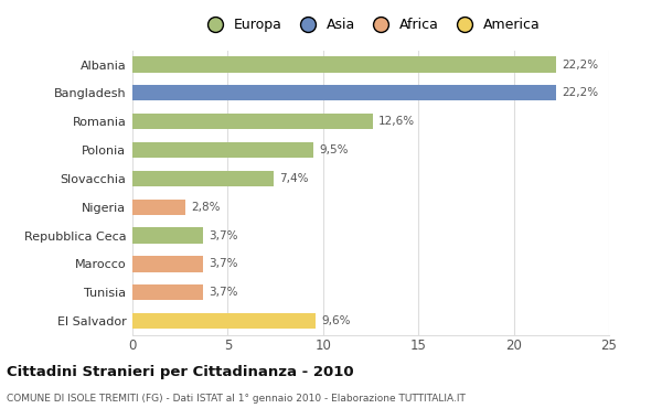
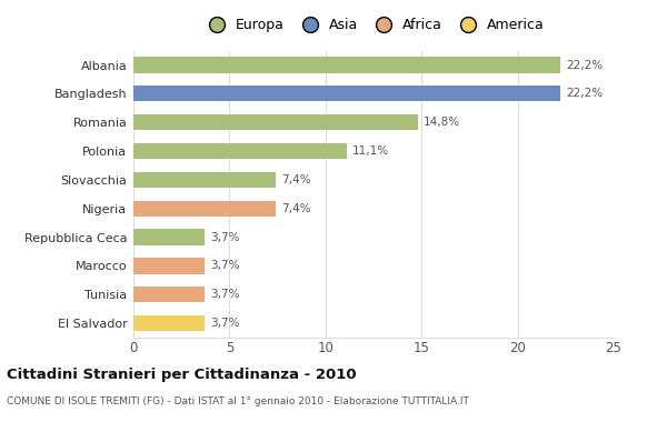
Romania: 12,6% -> 14,8%
Polonia: 9,5% -> 11,1%
Nigeria: 2,8% -> 7,4%
El Salvador: 9,6% -> 3,7%
